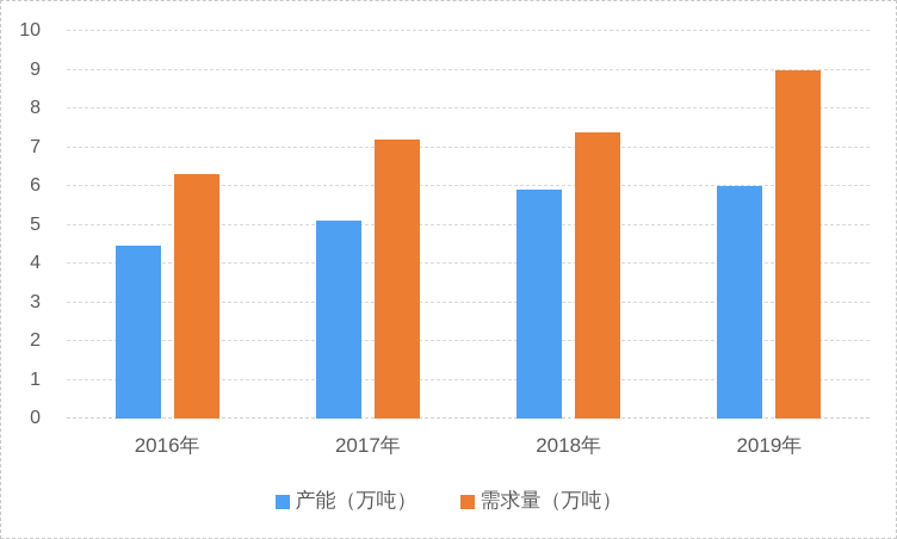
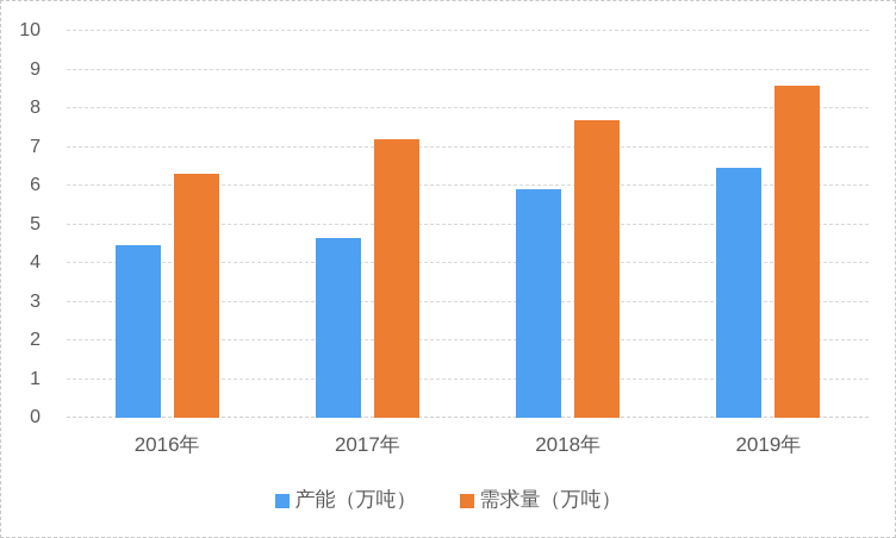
产能（万吨）/2017年: 5.1 -> 4.7
需求量（万吨）/2018年: 7.4 -> 7.7
产能（万吨）/2019年: 6.0 -> 6.5
需求量（万吨）/2019年: 9.0 -> 8.6
